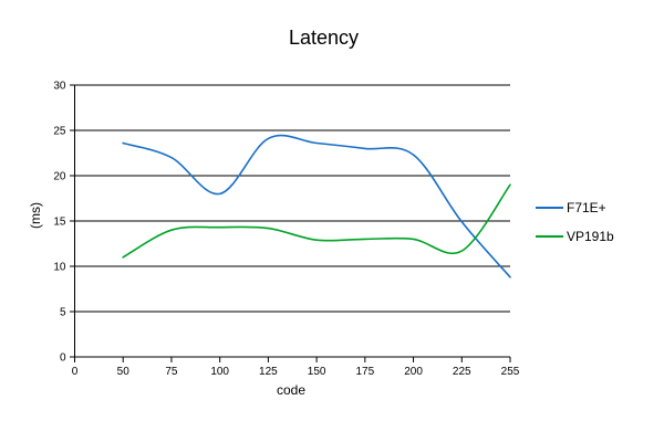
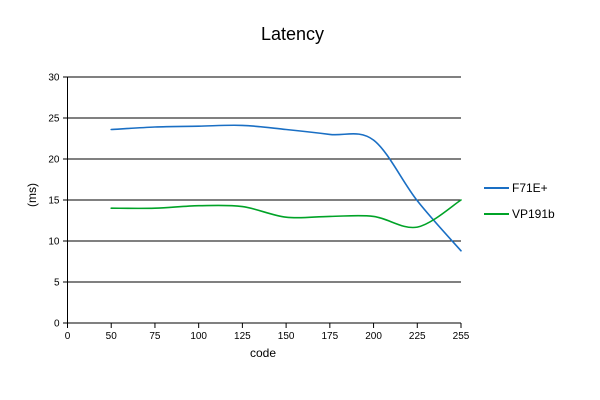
VP191b/50: 11 -> 14
F71E+/75: 22 -> 24
F71E+/100: 18 -> 24
VP191b/255: 19 -> 15
